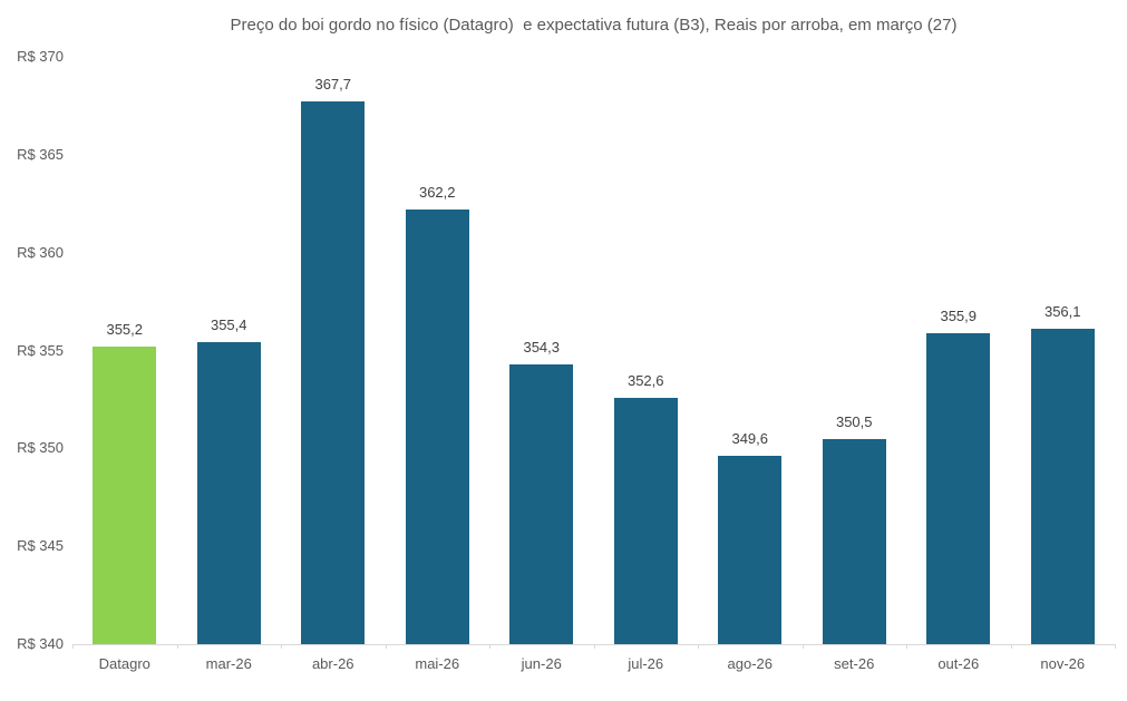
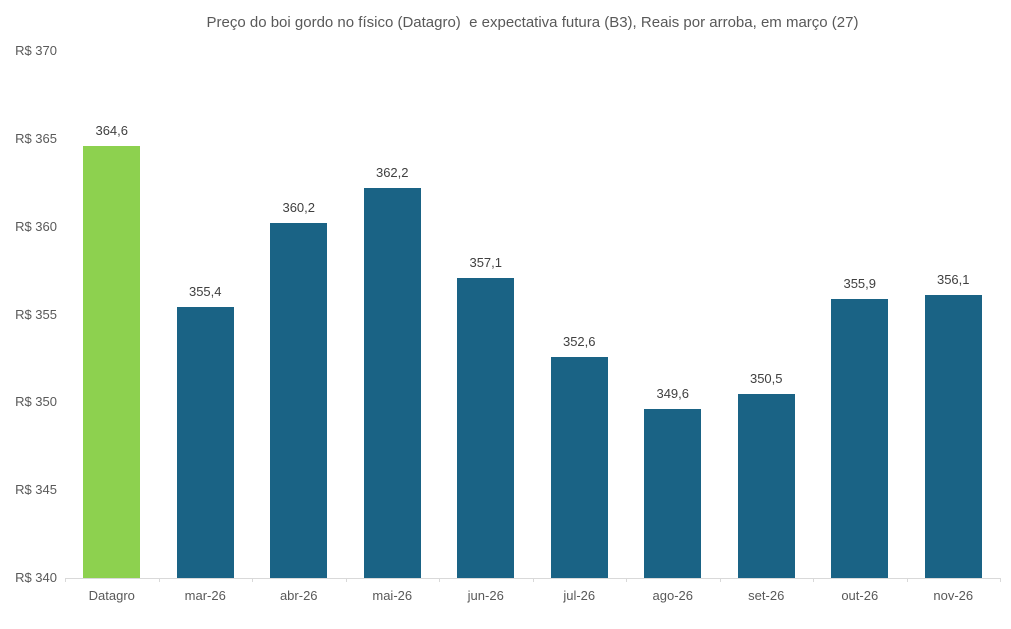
Datagro: 355,2 -> 364,6
abr-26: 367,7 -> 360,2
jun-26: 354,3 -> 357,1
